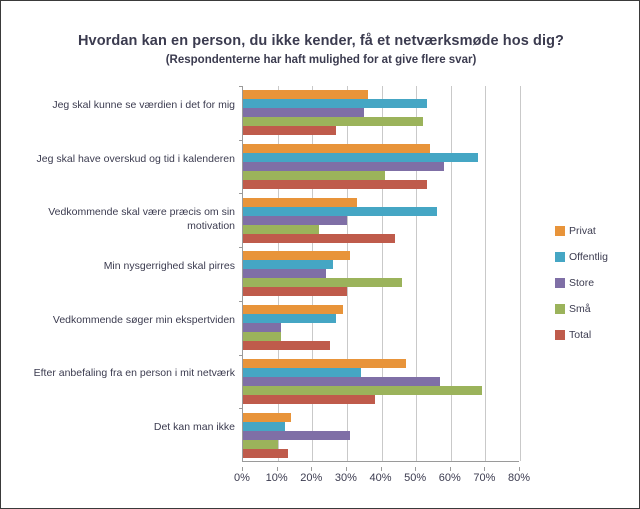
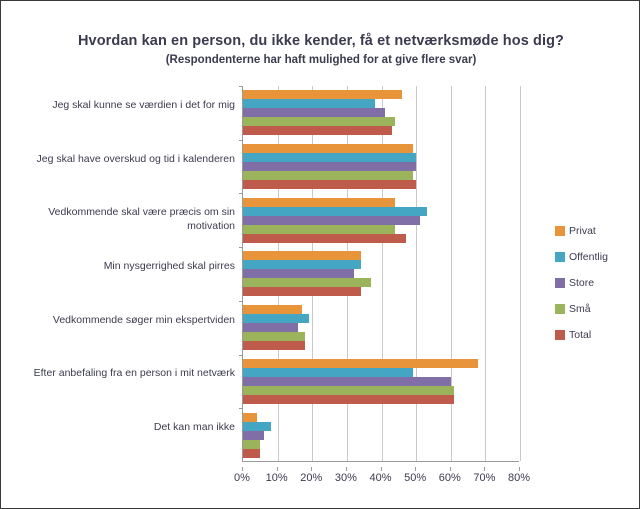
Privat/Jeg skal kunne se værdien i det for mig: 36% -> 46%
Offentlig/Jeg skal kunne se værdien i det for mig: 53% -> 38%
Store/Jeg skal kunne se værdien i det for mig: 35% -> 41%
Små/Jeg skal kunne se værdien i det for mig: 52% -> 44%
Total/Jeg skal kunne se værdien i det for mig: 27% -> 43%
Privat/Jeg skal have overskud og tid i kalenderen: 54% -> 49%
Offentlig/Jeg skal have overskud og tid i kalenderen: 68% -> 50%
Store/Jeg skal have overskud og tid i kalenderen: 58% -> 50%
Små/Jeg skal have overskud og tid i kalenderen: 41% -> 49%
Total/Jeg skal have overskud og tid i kalenderen: 53% -> 50%
Privat/Vedkommende skal være præcis om sin motivation: 33% -> 44%
Offentlig/Vedkommende skal være præcis om sin motivation: 56% -> 53%
Store/Vedkommende skal være præcis om sin motivation: 30% -> 51%
Små/Vedkommende skal være præcis om sin motivation: 22% -> 44%
Total/Vedkommende skal være præcis om sin motivation: 44% -> 47%
Privat/Min nysgerrighed skal pirres: 31% -> 34%
Offentlig/Min nysgerrighed skal pirres: 26% -> 34%
Store/Min nysgerrighed skal pirres: 24% -> 32%
Små/Min nysgerrighed skal pirres: 46% -> 37%
Total/Min nysgerrighed skal pirres: 30% -> 34%
Privat/Vedkommende søger min ekspertviden: 29% -> 17%
Offentlig/Vedkommende søger min ekspertviden: 27% -> 19%
Store/Vedkommende søger min ekspertviden: 11% -> 16%
Små/Vedkommende søger min ekspertviden: 11% -> 18%
Total/Vedkommende søger min ekspertviden: 25% -> 18%
Privat/Efter anbefaling fra en person i mit netværk: 47% -> 68%
Offentlig/Efter anbefaling fra en person i mit netværk: 34% -> 49%
Store/Efter anbefaling fra en person i mit netværk: 57% -> 60%
Små/Efter anbefaling fra en person i mit netværk: 69% -> 61%
Total/Efter anbefaling fra en person i mit netværk: 38% -> 61%
Privat/Det kan man ikke: 14% -> 4%
Offentlig/Det kan man ikke: 12% -> 8%
Store/Det kan man ikke: 31% -> 6%
Små/Det kan man ikke: 10% -> 5%
Total/Det kan man ikke: 13% -> 5%
